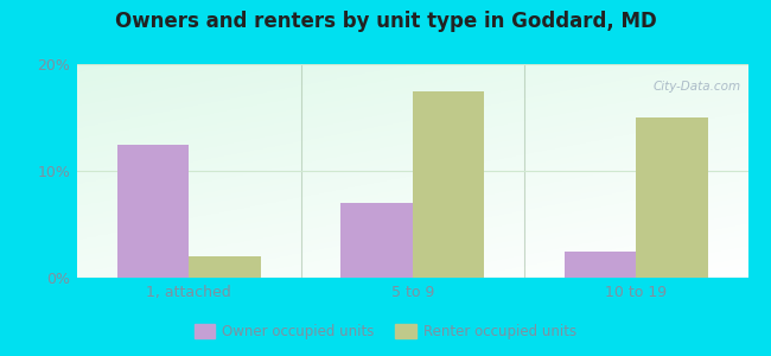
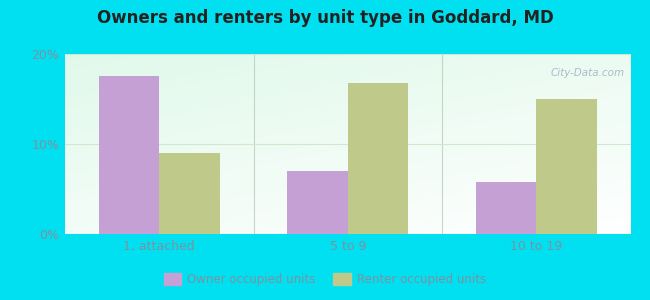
Owner occupied units/1, attached: 12.5% -> 17.6%
Renter occupied units/1, attached: 2.0% -> 9.0%
Renter occupied units/5 to 9: 17.5% -> 16.8%
Owner occupied units/10 to 19: 2.5% -> 5.8%
